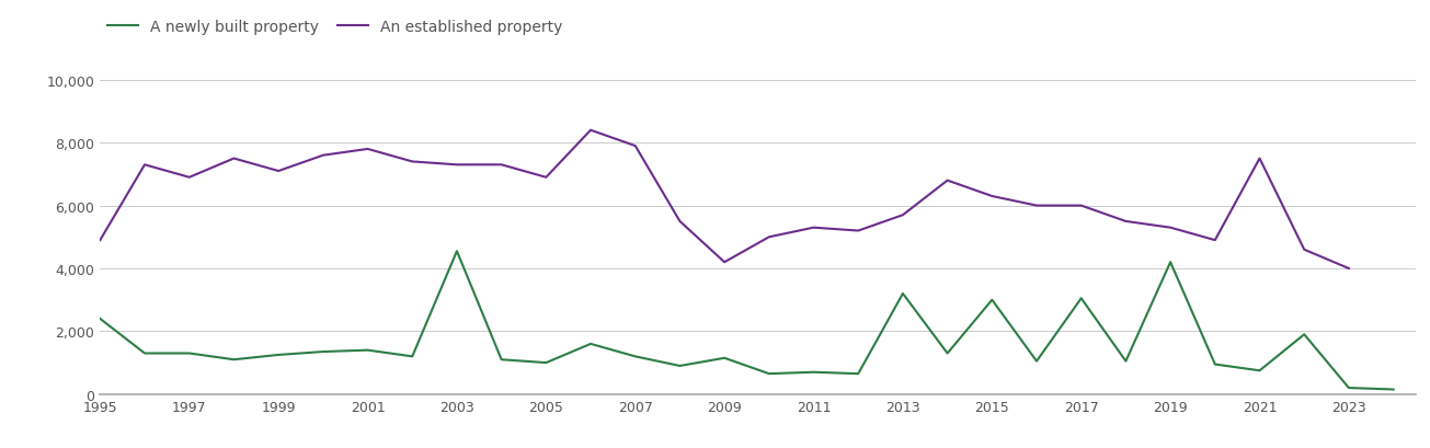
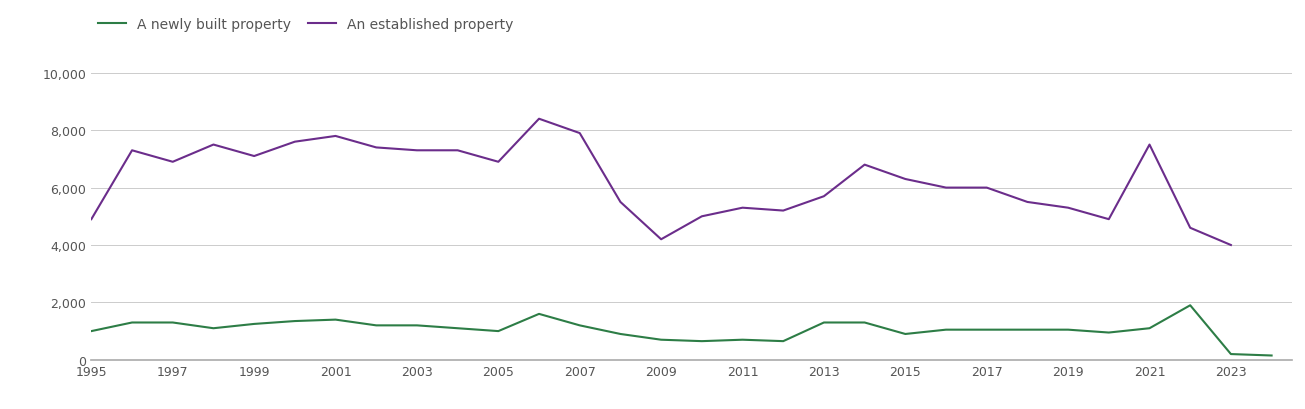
A newly built property/1995: 2,400 -> 1,000
A newly built property/2003: 4,550 -> 1,200
A newly built property/2009: 1,150 -> 700
A newly built property/2013: 3,200 -> 1,300
A newly built property/2015: 3,000 -> 900
A newly built property/2017: 3,050 -> 1,050
A newly built property/2019: 4,200 -> 1,050
A newly built property/2021: 750 -> 1,100
